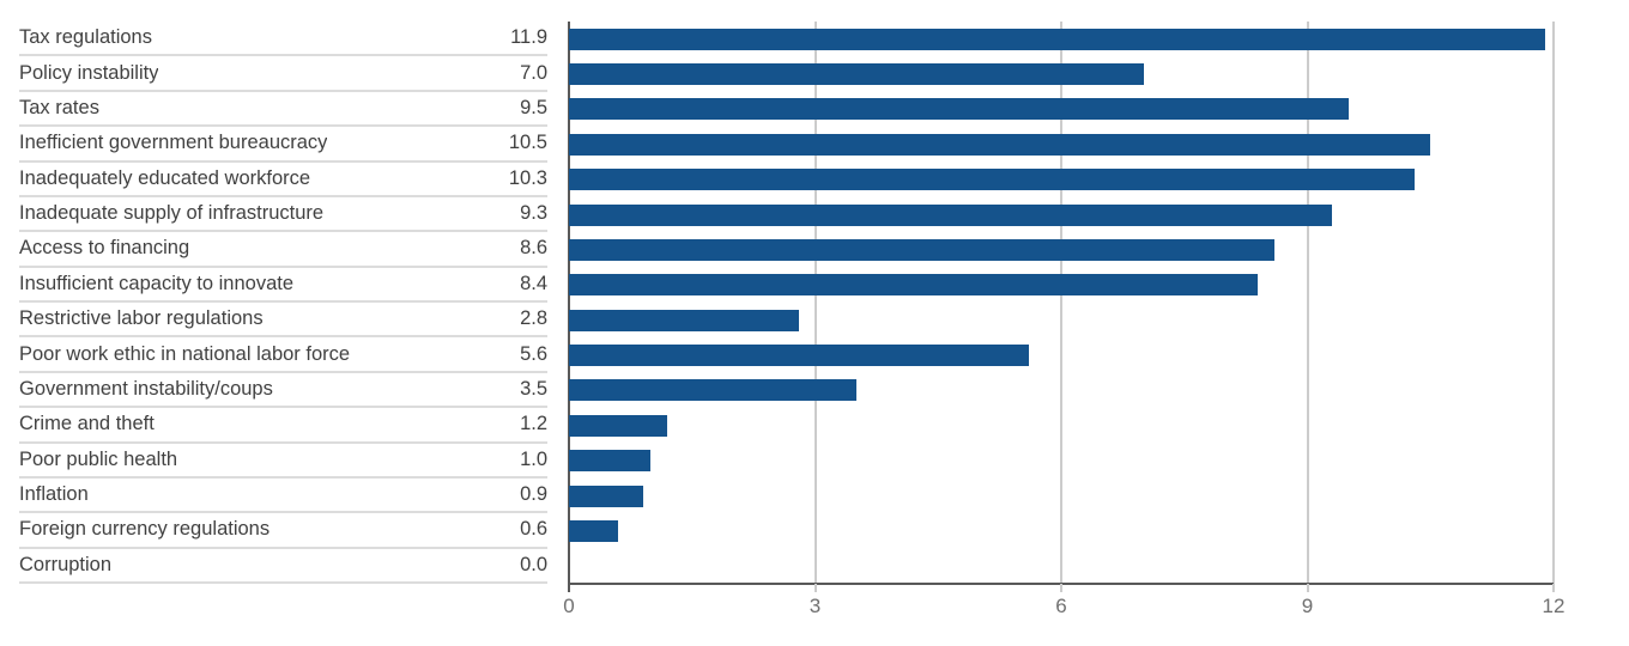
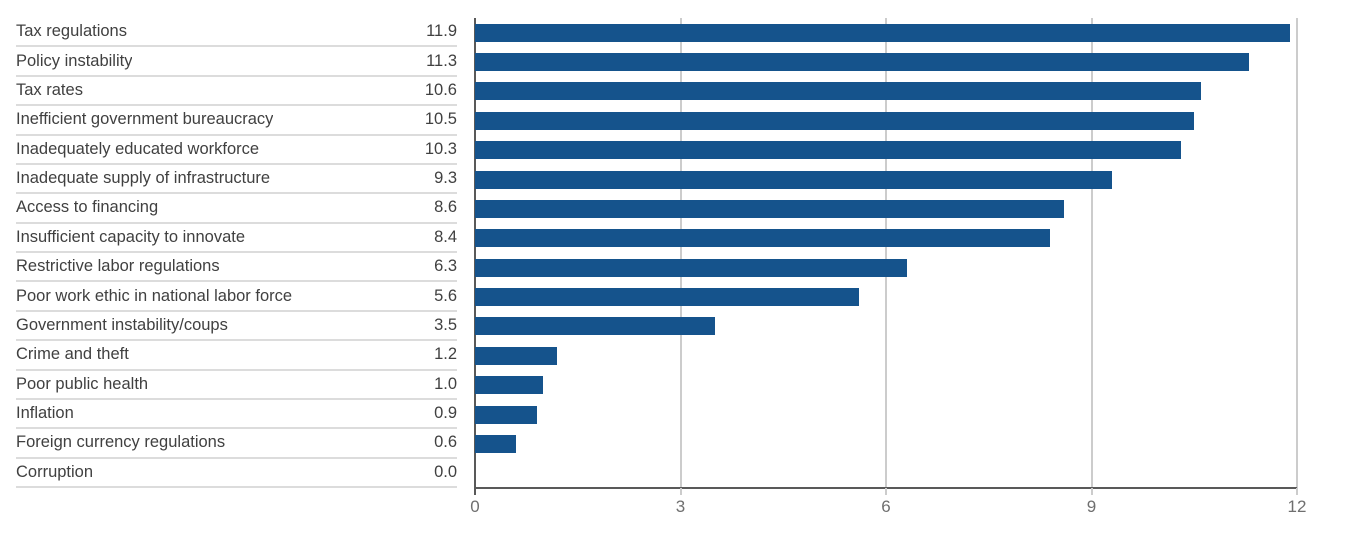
Policy instability: 7.0 -> 11.3
Tax rates: 9.5 -> 10.6
Restrictive labor regulations: 2.8 -> 6.3
